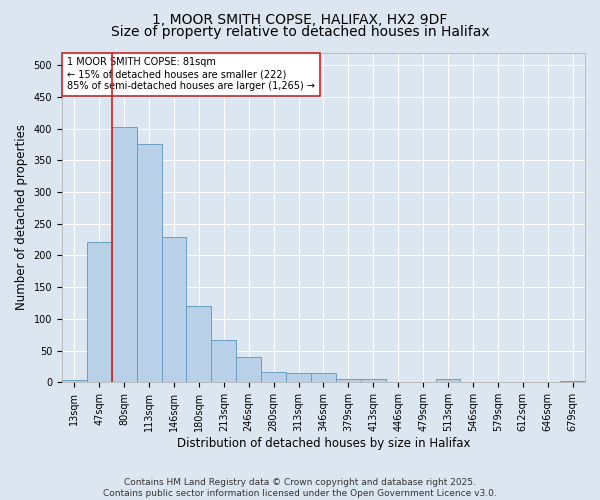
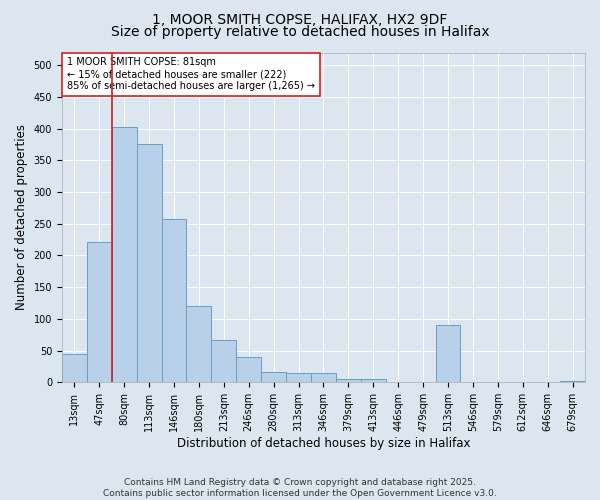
13sqm: 3 -> 44
146sqm: 229 -> 258
513sqm: 6 -> 90
